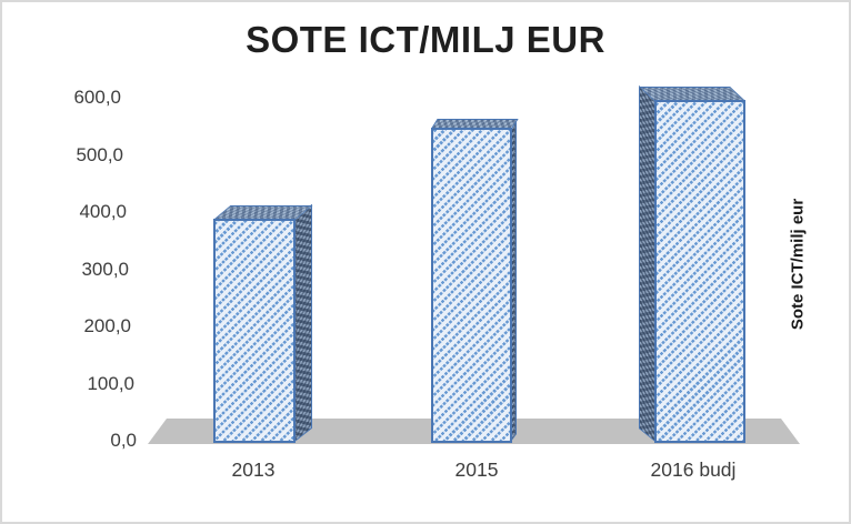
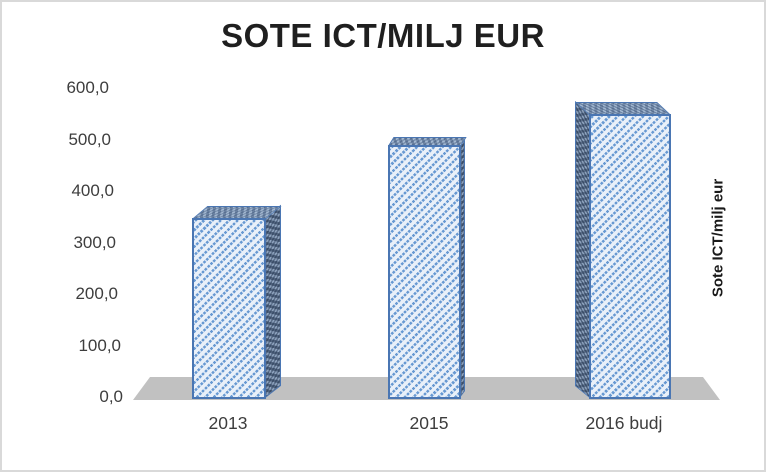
2013: 390 -> 350
2015: 550 -> 490
2016 budj: 600 -> 550
